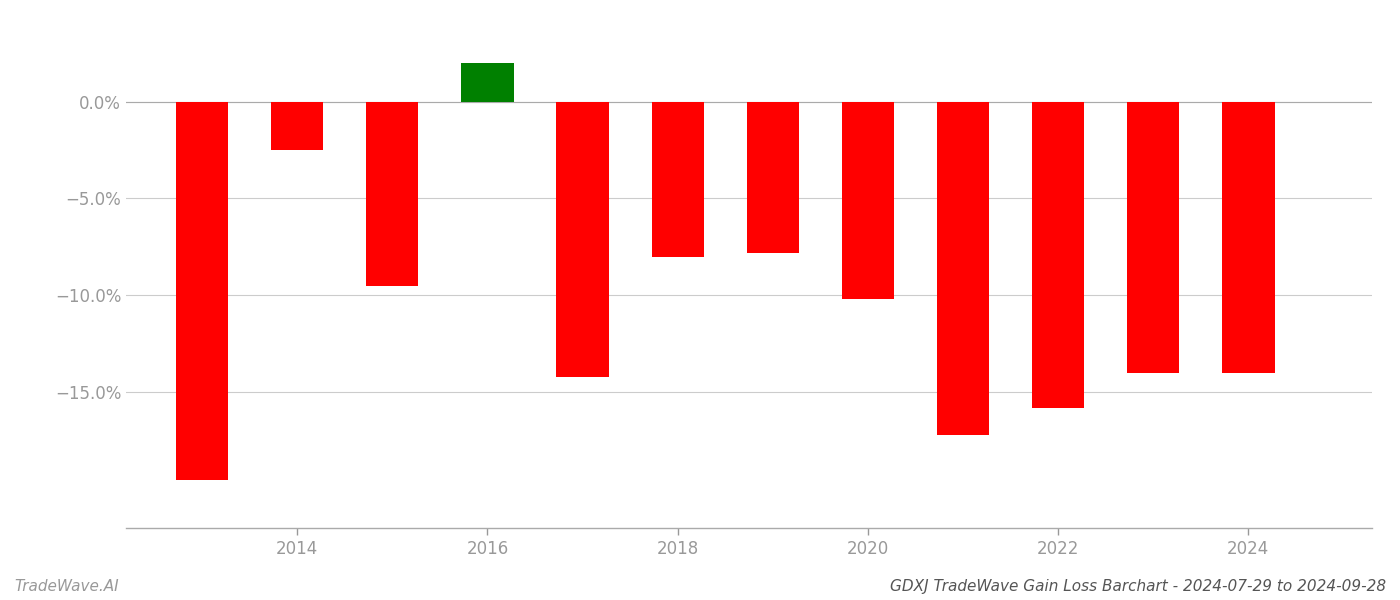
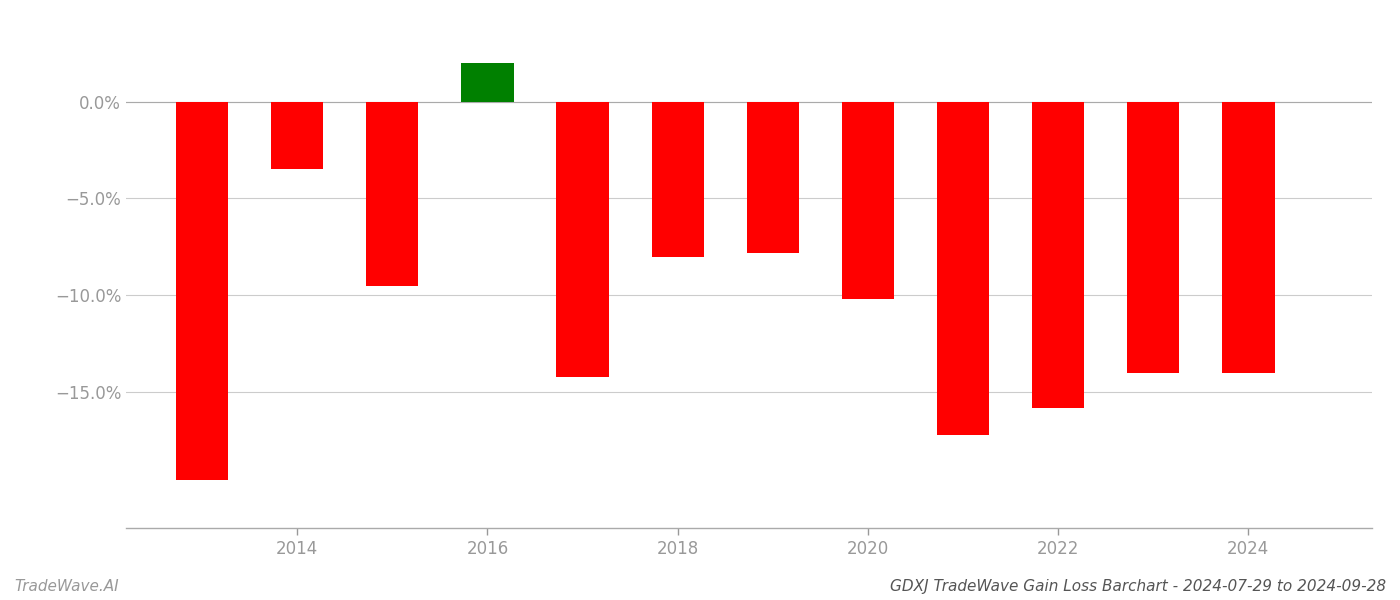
2014: -2.5% -> -3.5%
